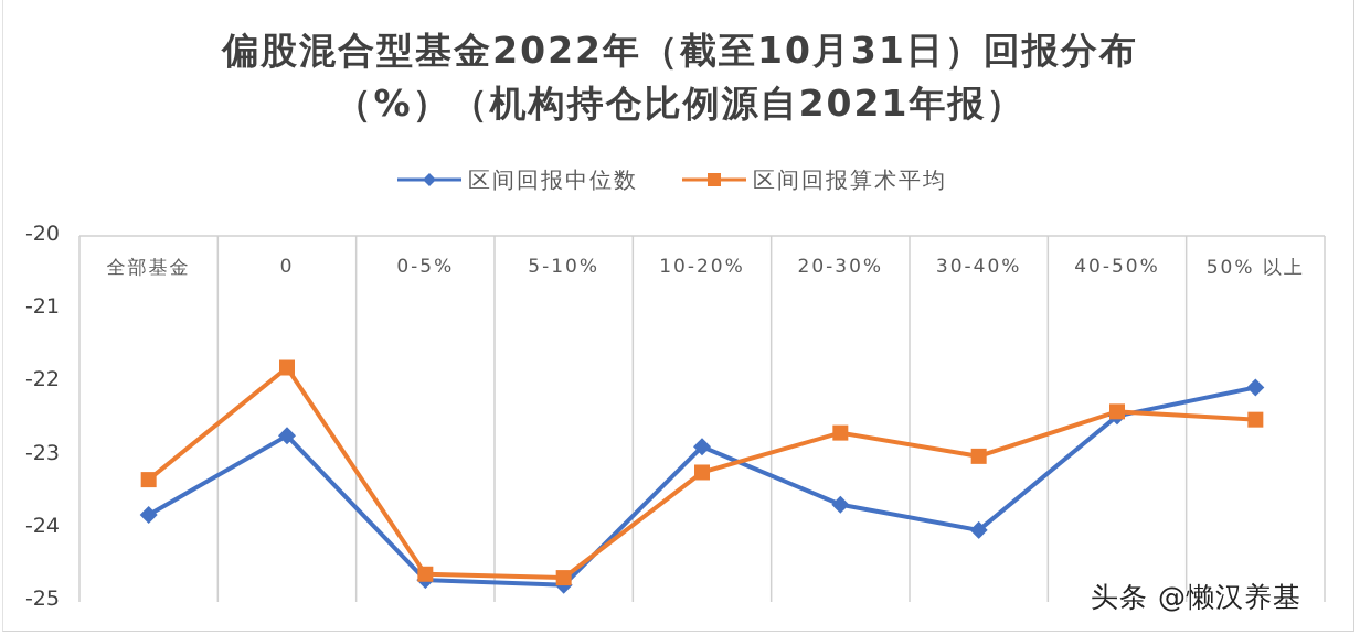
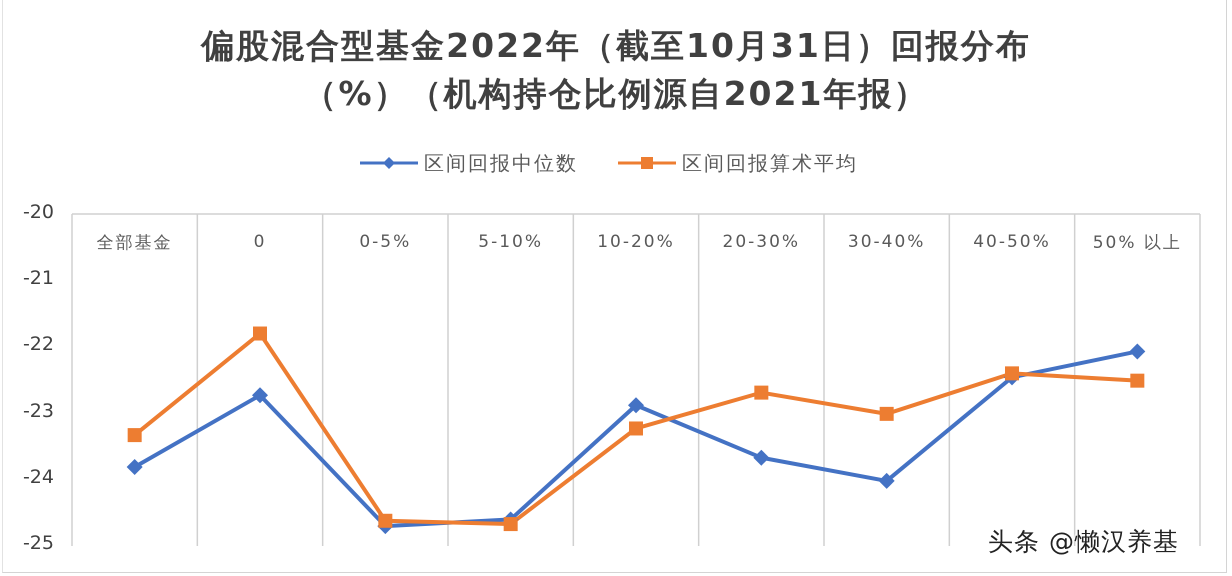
区间回报中位数/5-10%: -24.8 -> -24.6
